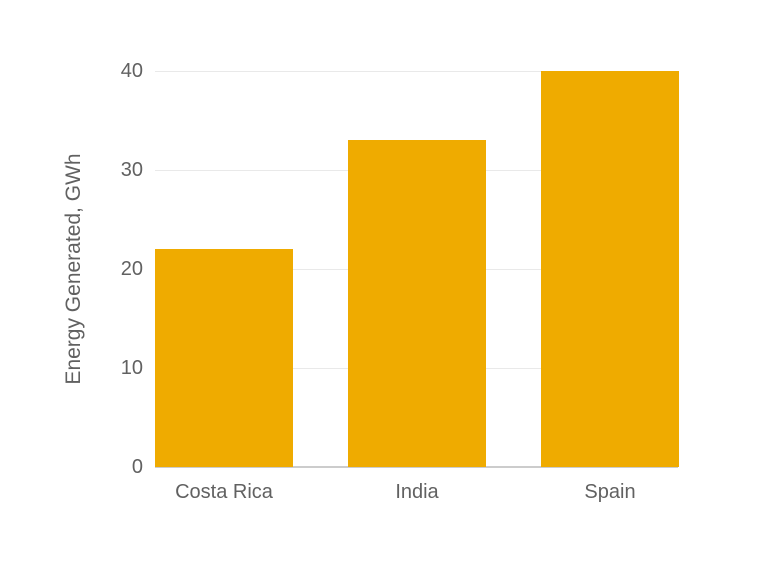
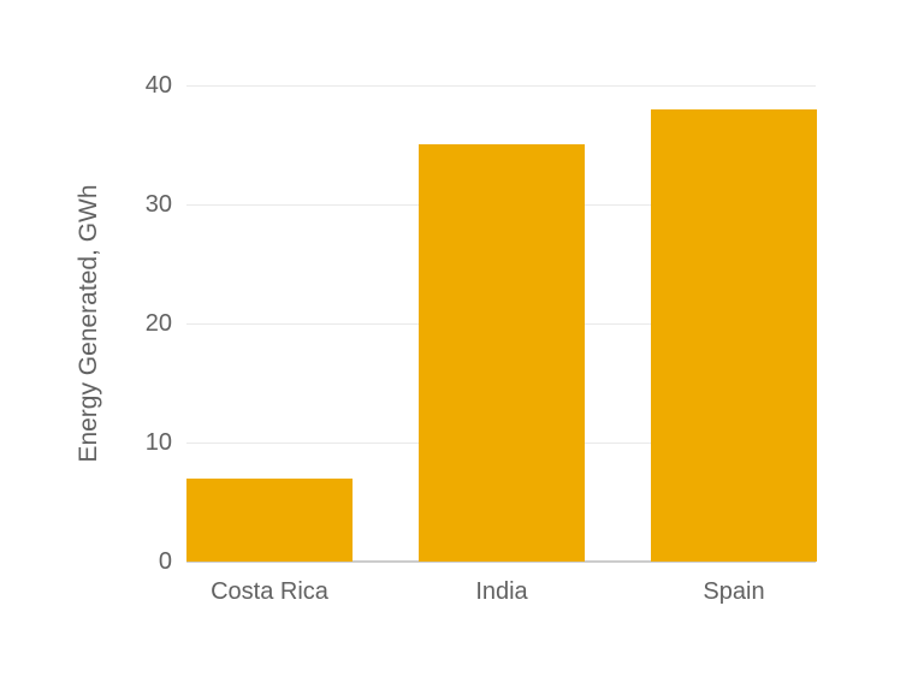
Costa Rica: 22 -> 7
India: 33 -> 35
Spain: 40 -> 38
